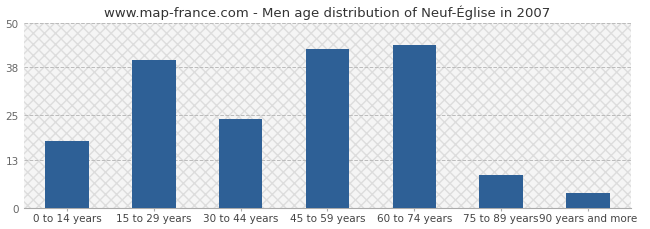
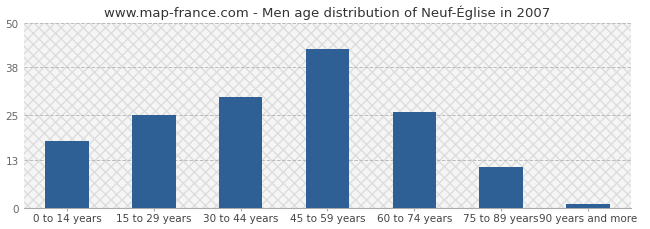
15 to 29 years: 40 -> 25
30 to 44 years: 24 -> 30
60 to 74 years: 44 -> 26
75 to 89 years: 9 -> 11
90 years and more: 4 -> 1
